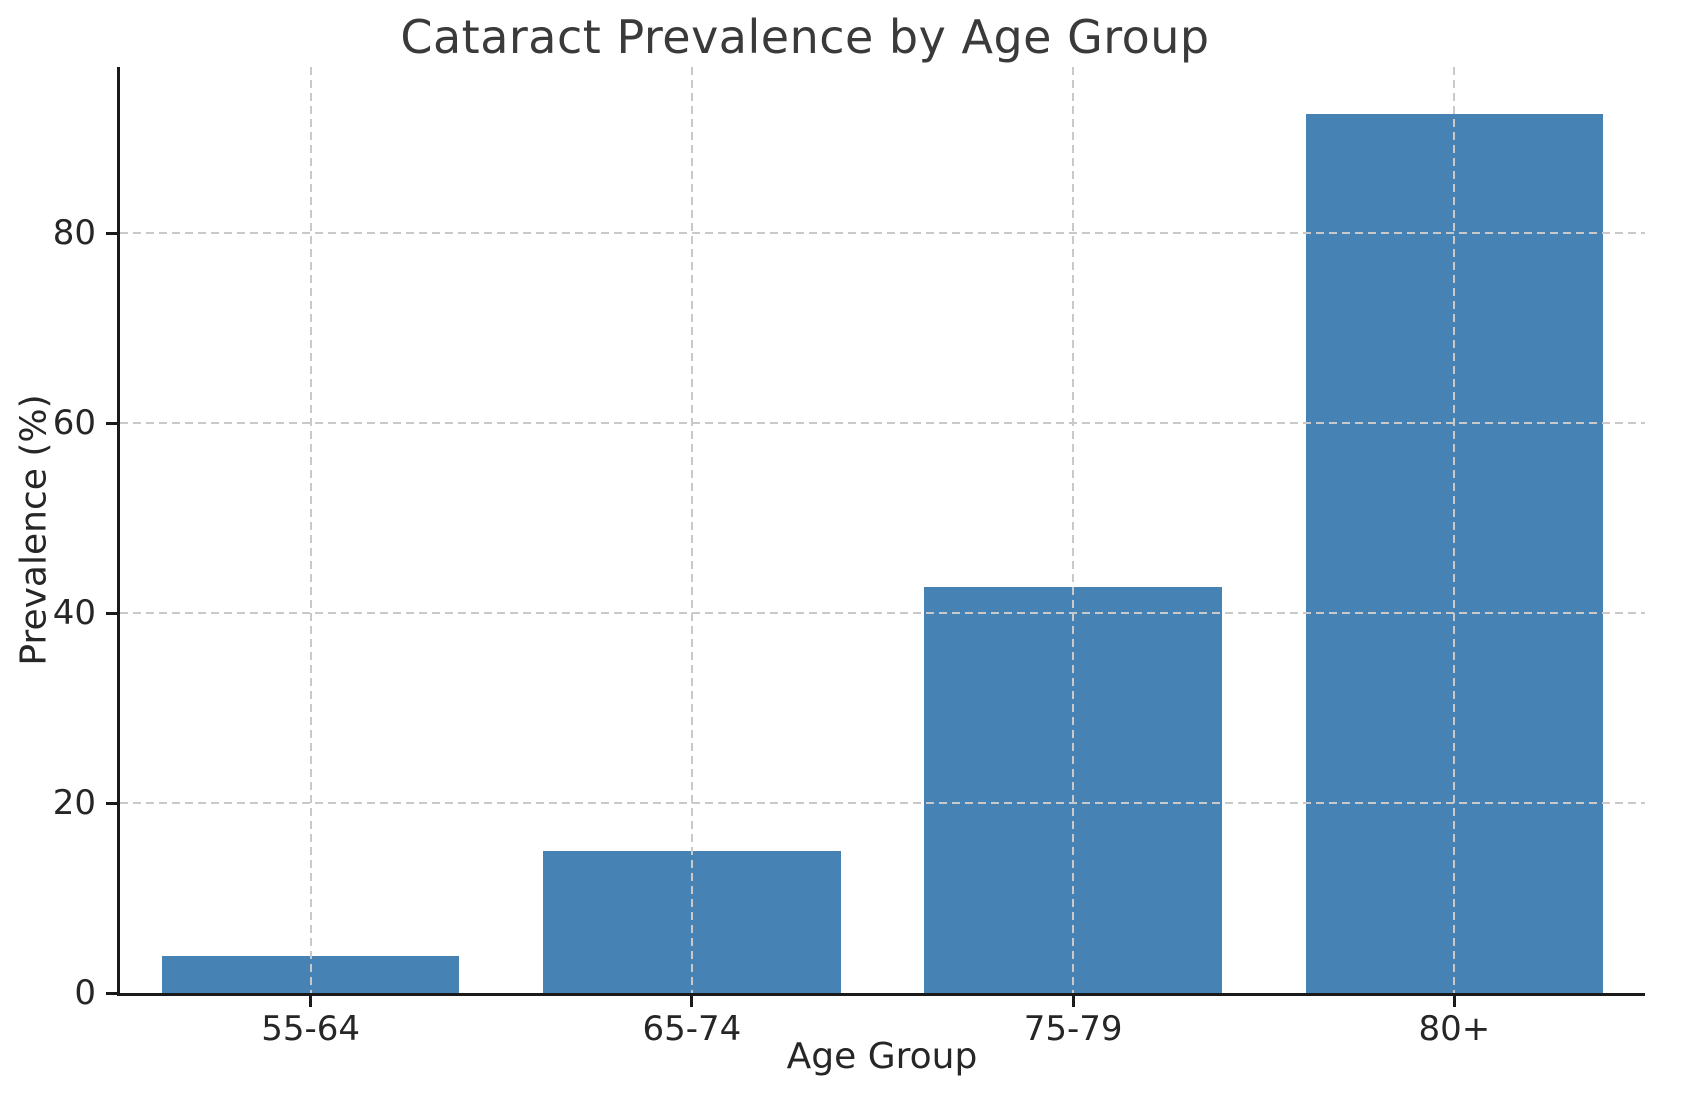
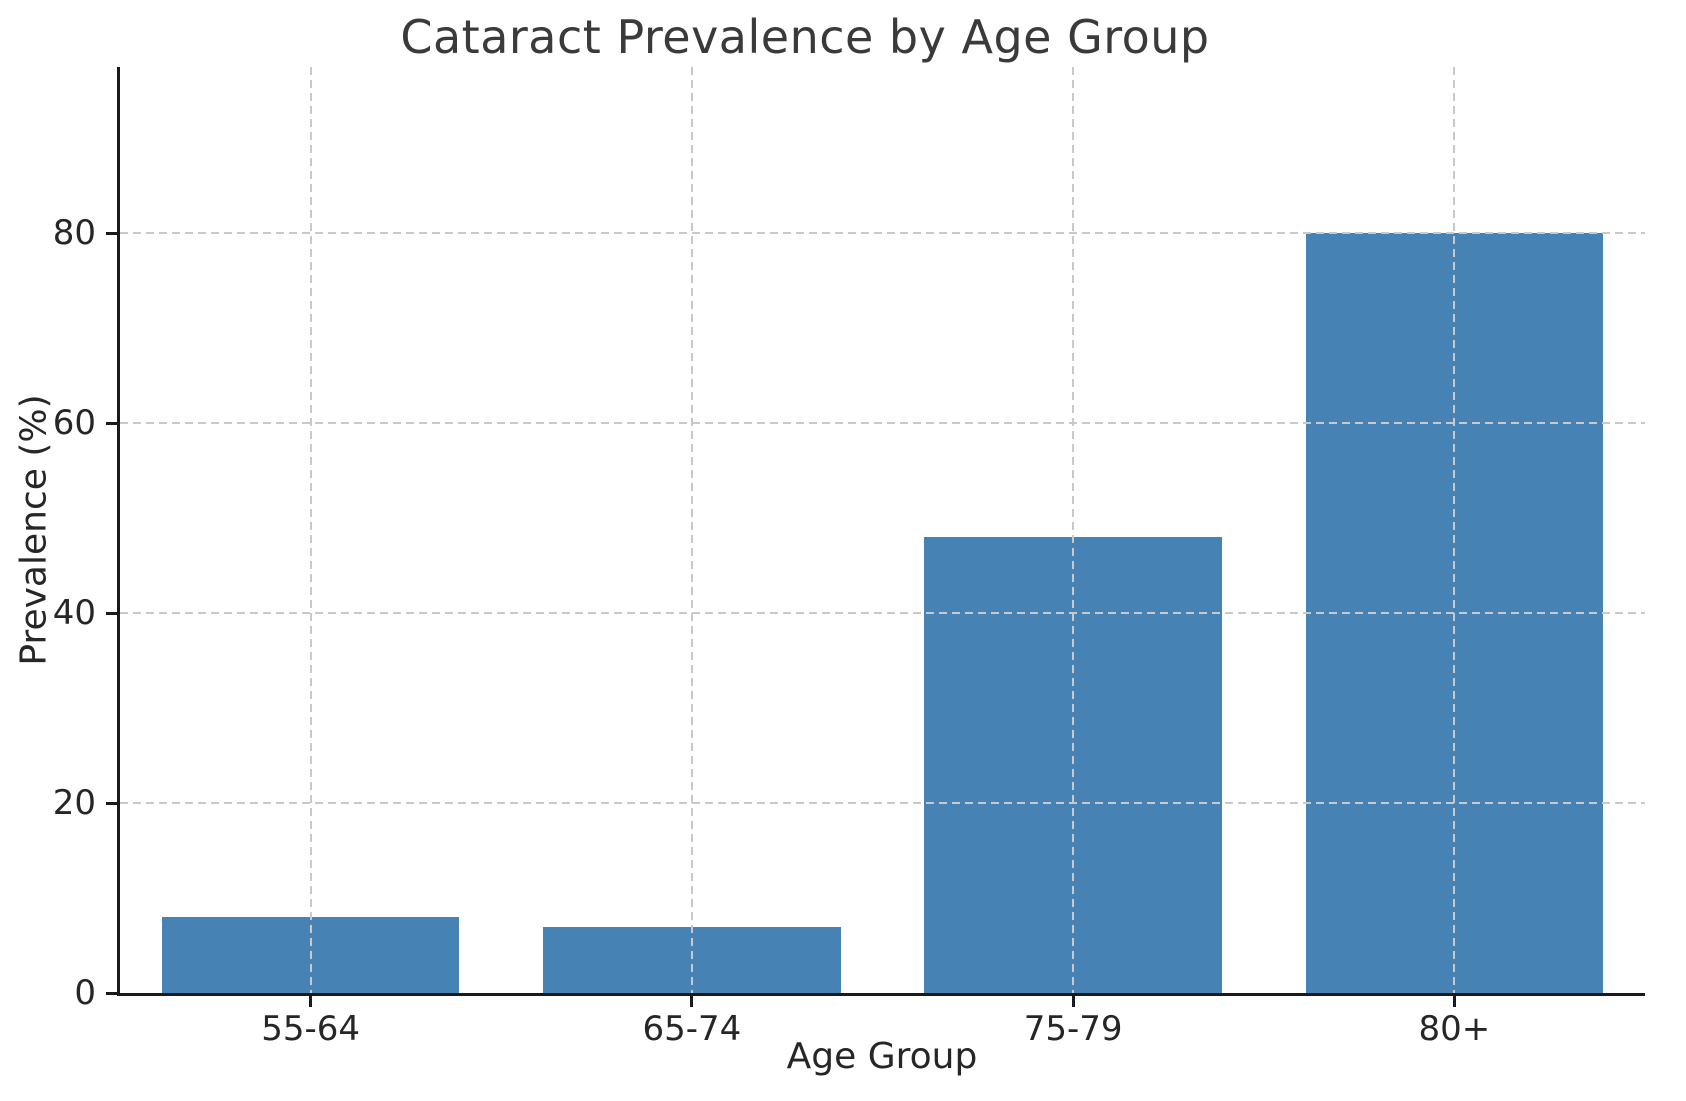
55-64: 4 -> 8
65-74: 15 -> 7
75-79: 43 -> 48
80+: 93 -> 80
